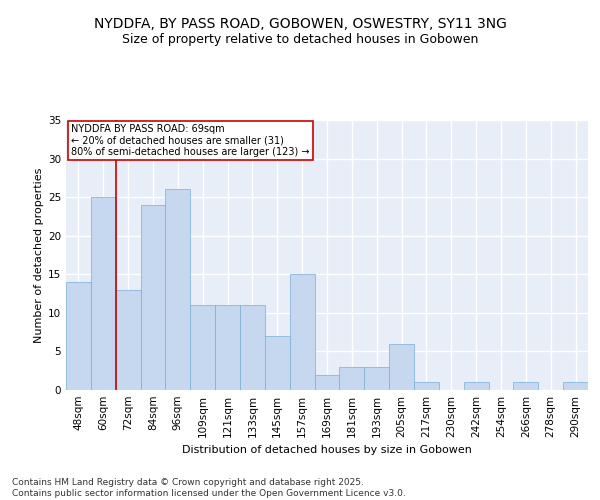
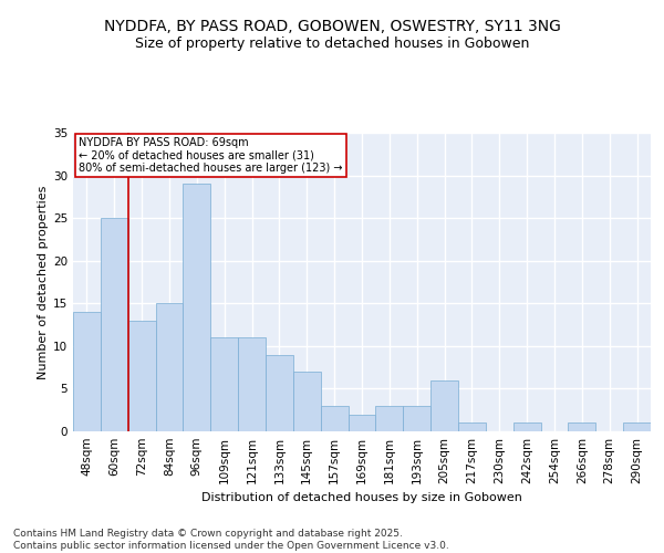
84sqm: 24 -> 15
96sqm: 26 -> 29
133sqm: 11 -> 9
157sqm: 15 -> 3
